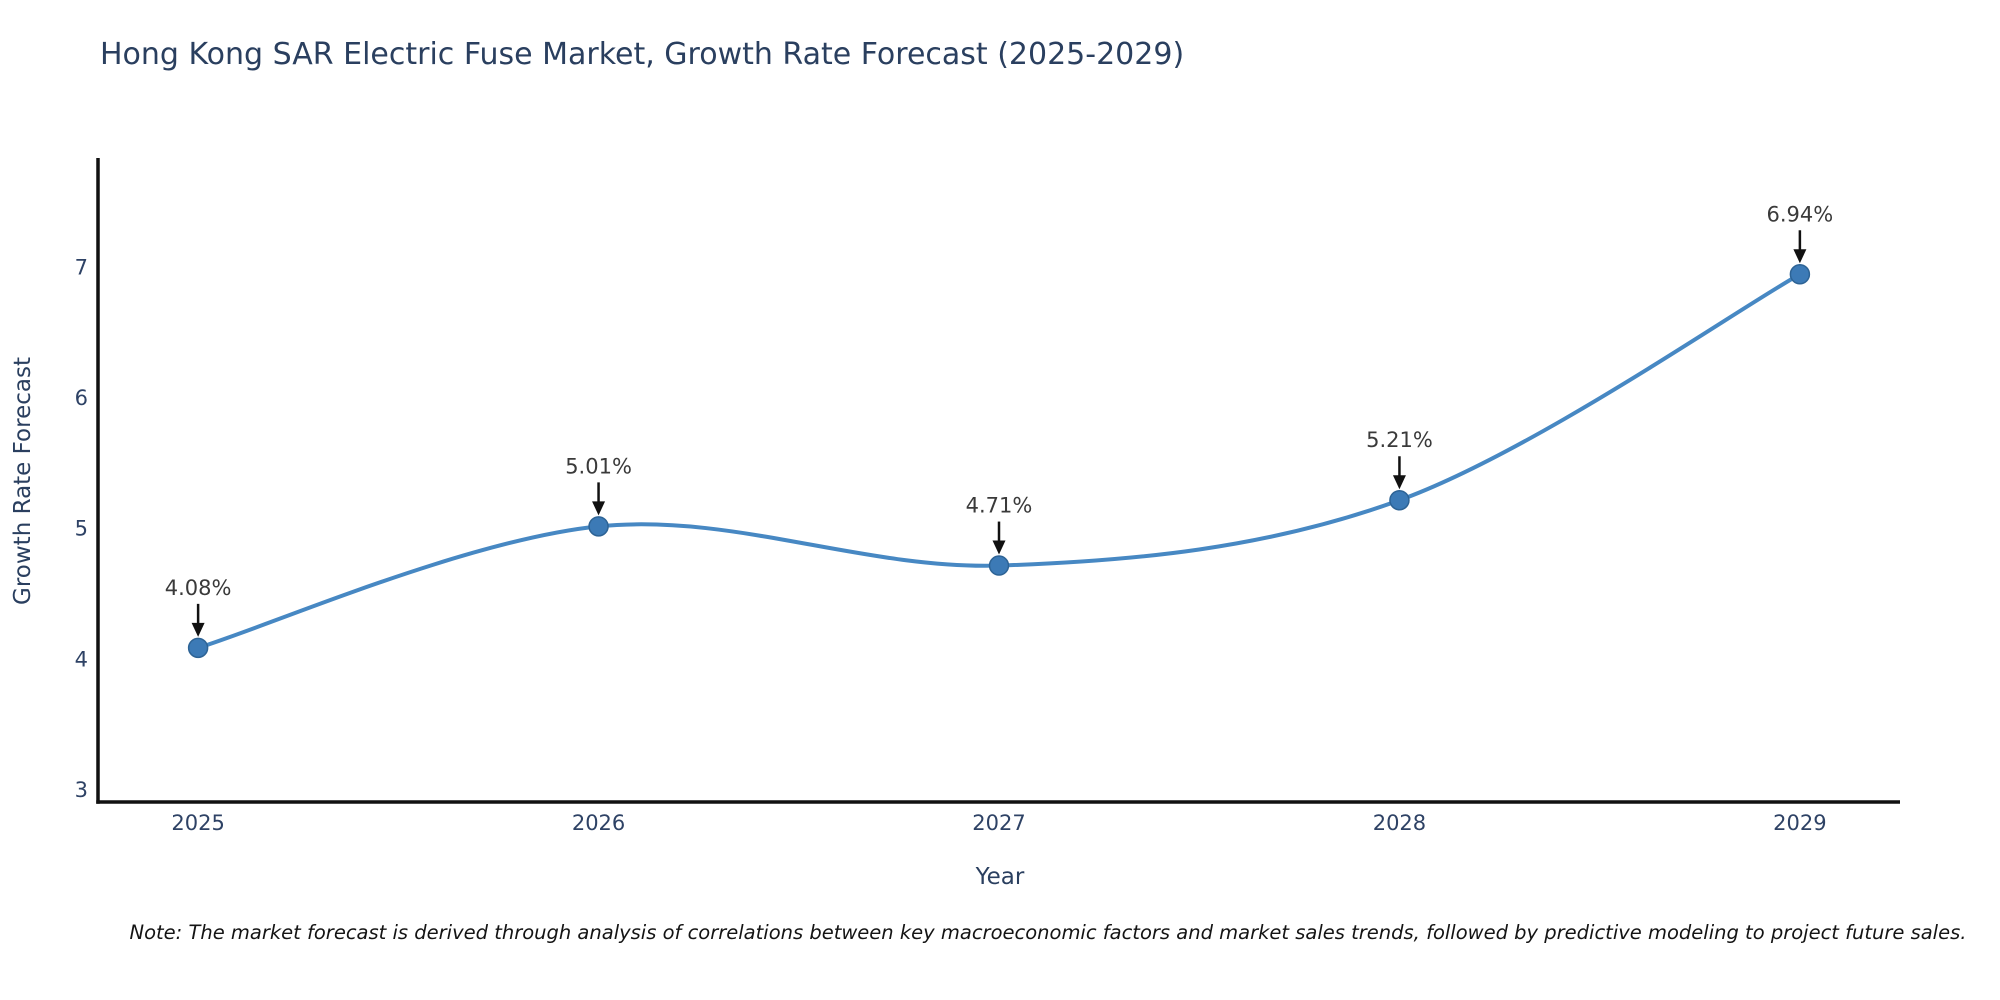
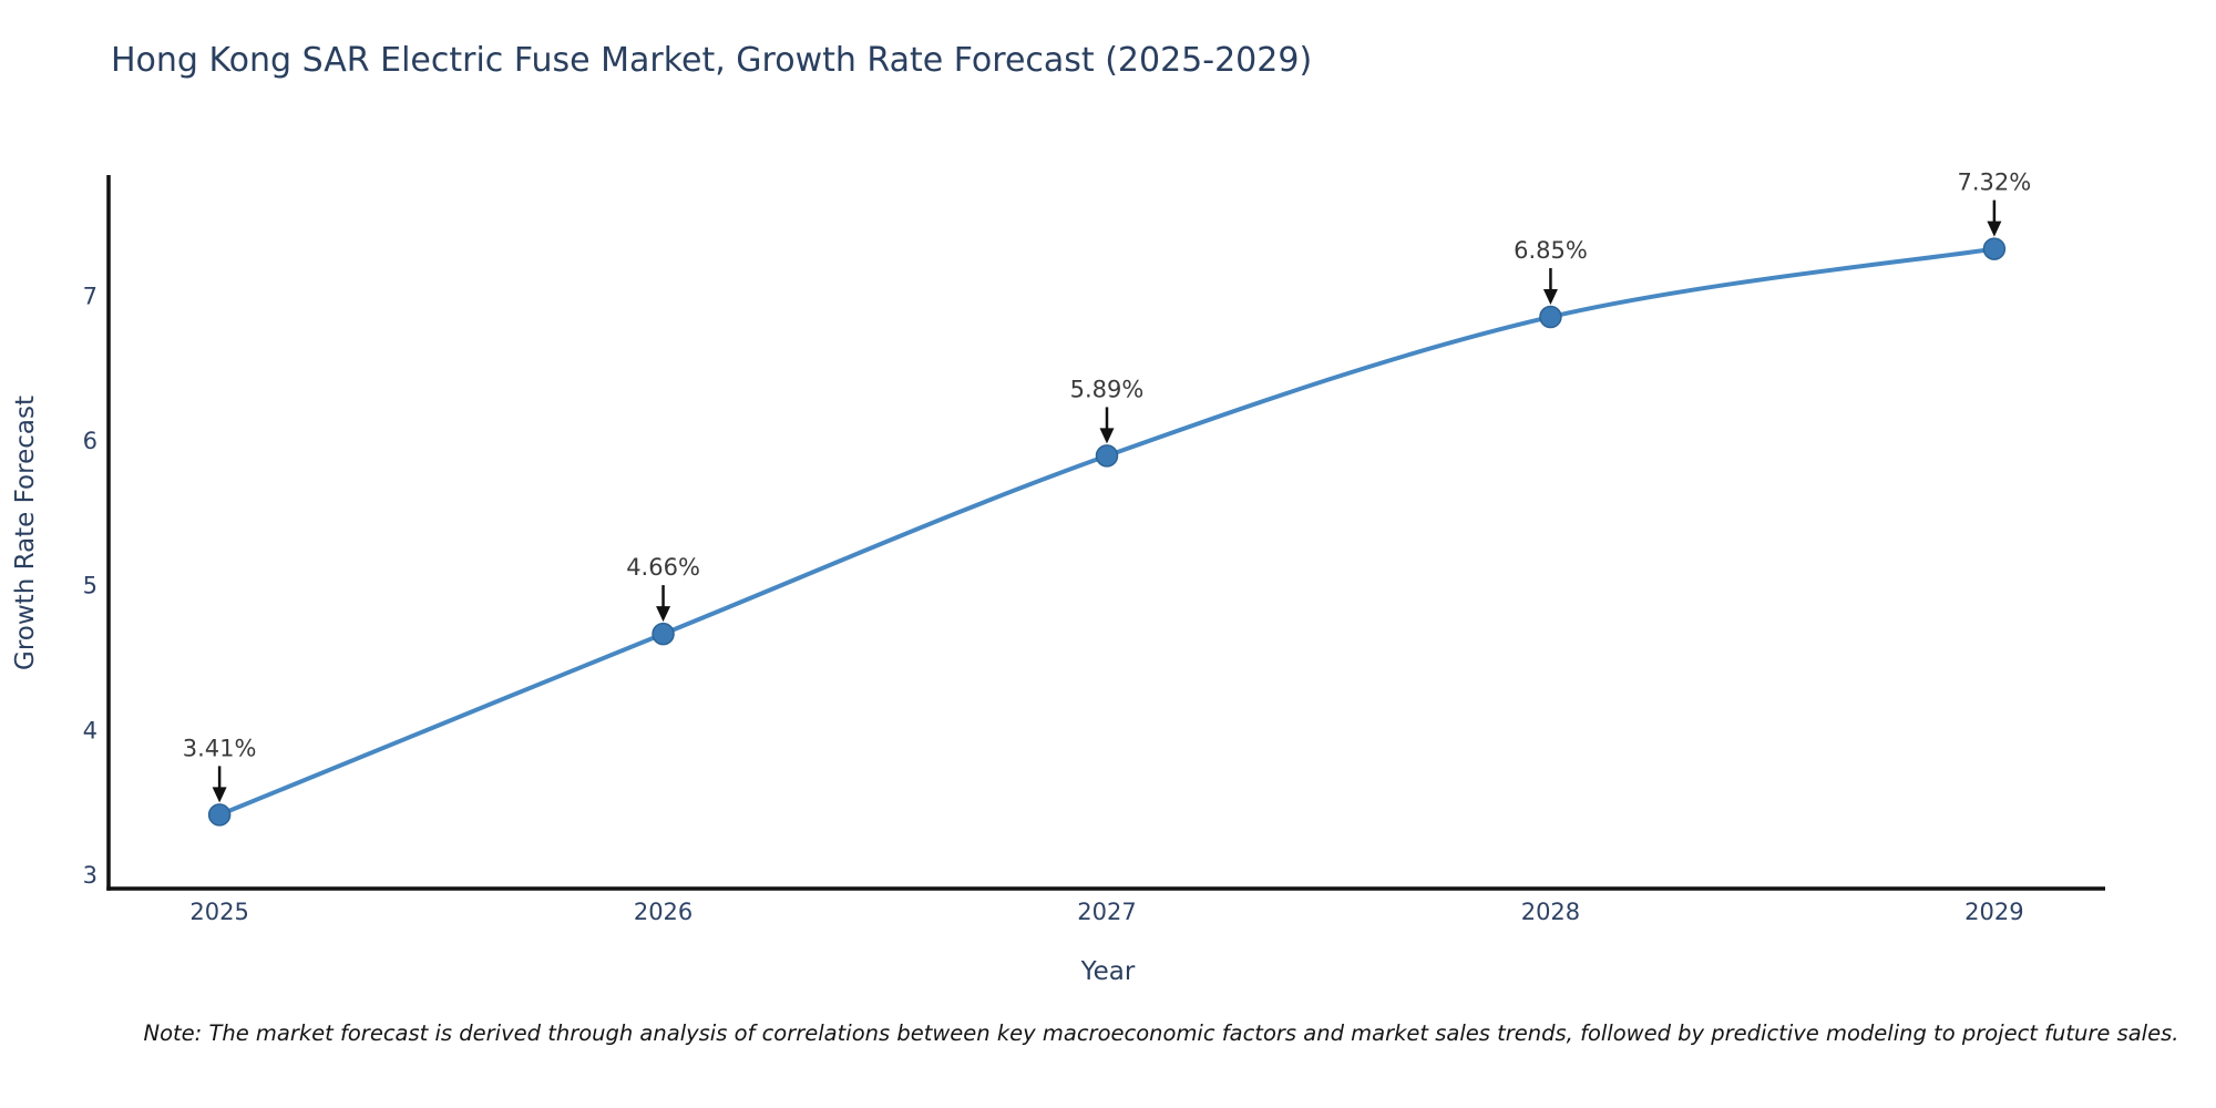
2025: 4.08% -> 3.41%
2026: 5.01% -> 4.66%
2027: 4.71% -> 5.89%
2028: 5.21% -> 6.85%
2029: 6.94% -> 7.32%
